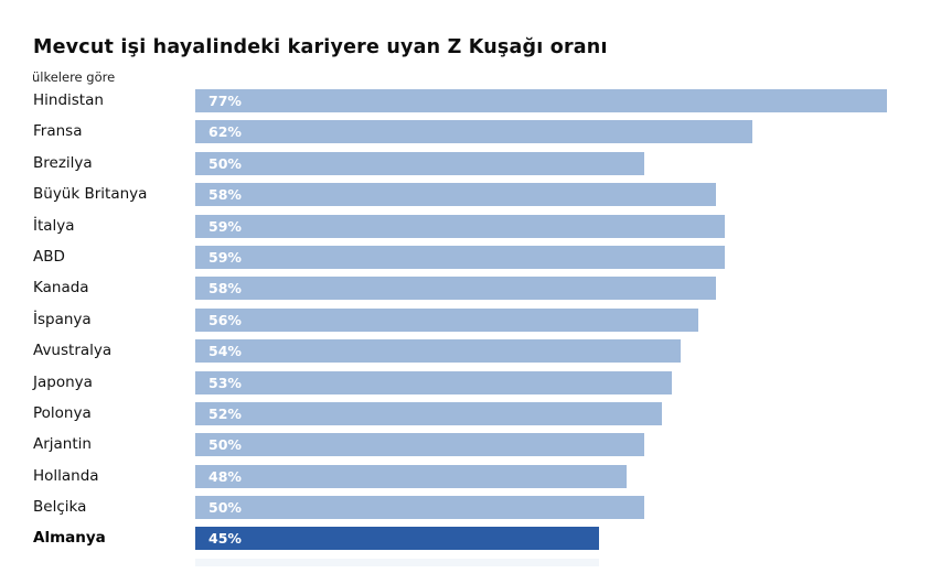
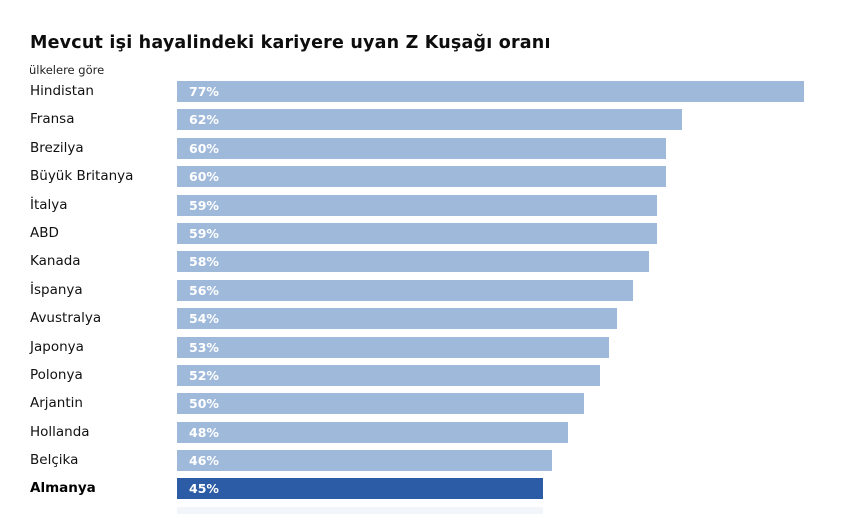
Brezilya: 50% -> 60%
Büyük Britanya: 58% -> 60%
Belçika: 50% -> 46%
